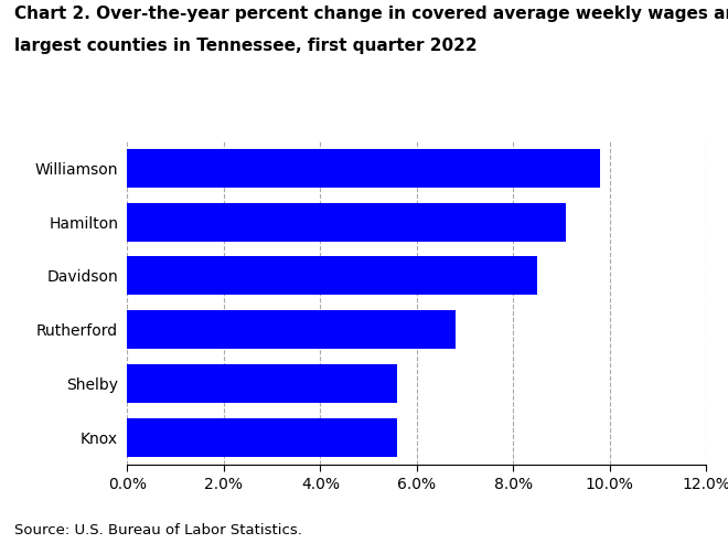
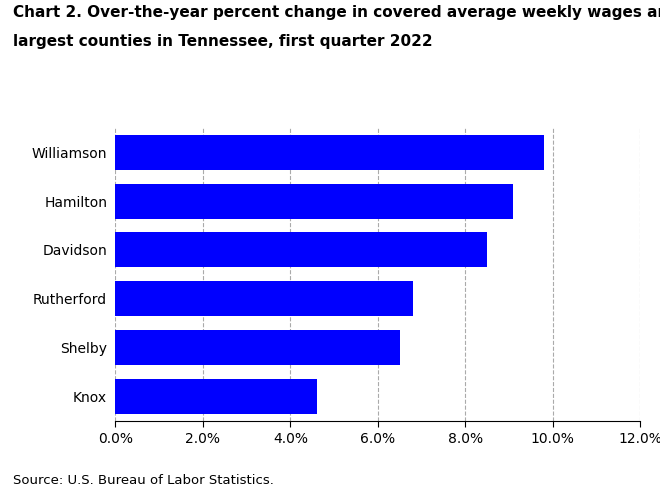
Shelby: 5.6% -> 6.5%
Knox: 5.6% -> 4.6%
